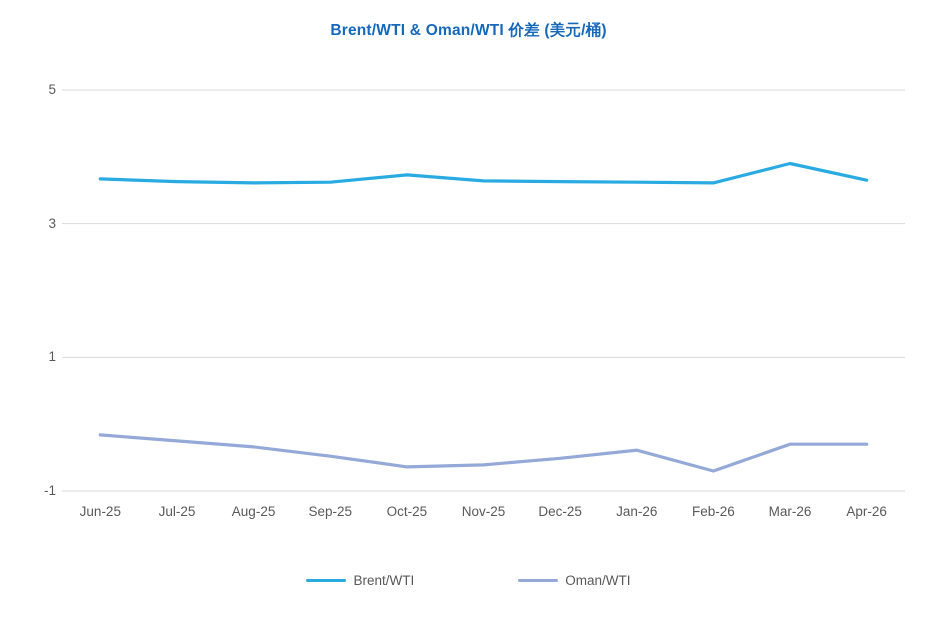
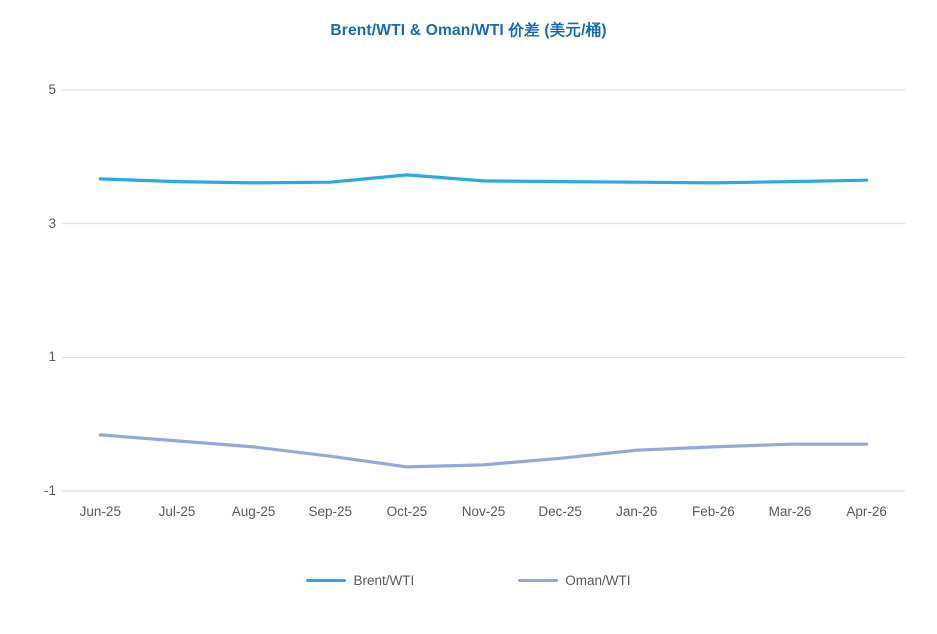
Oman/WTI/Feb-26: -0.7 -> -0.3
Brent/WTI/Mar-26: 3.9 -> 3.6
